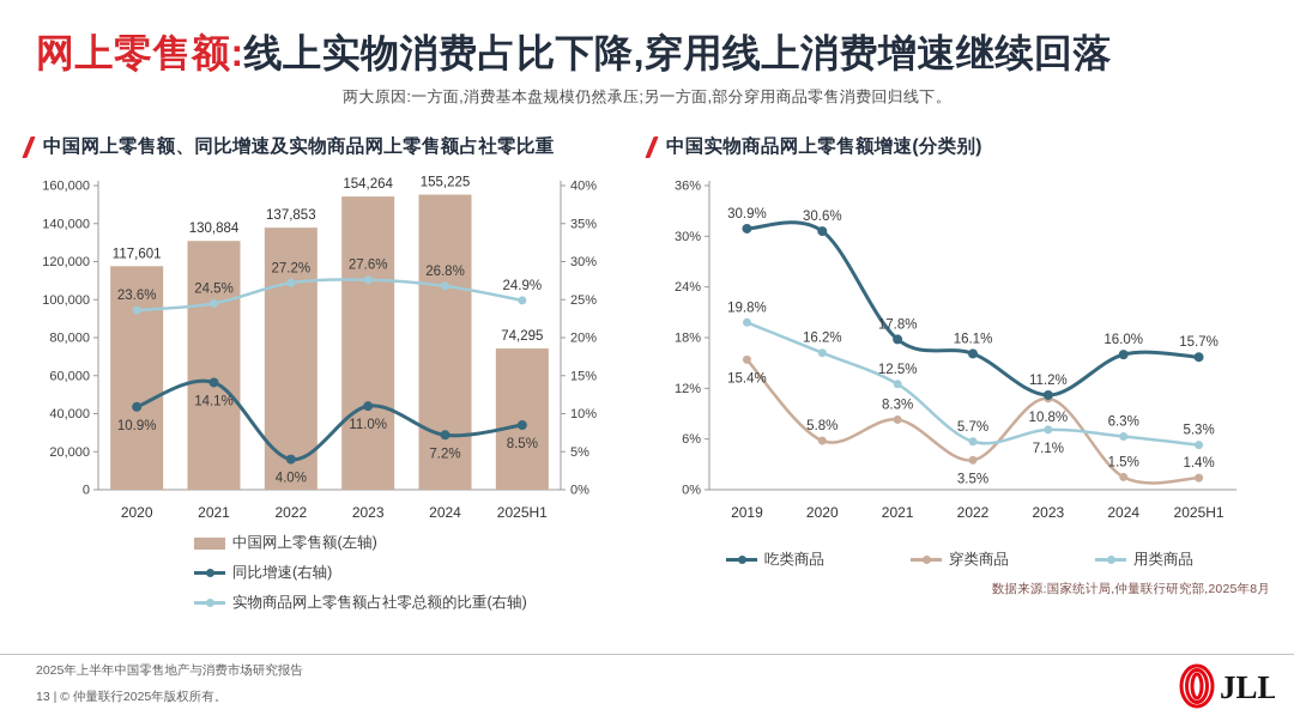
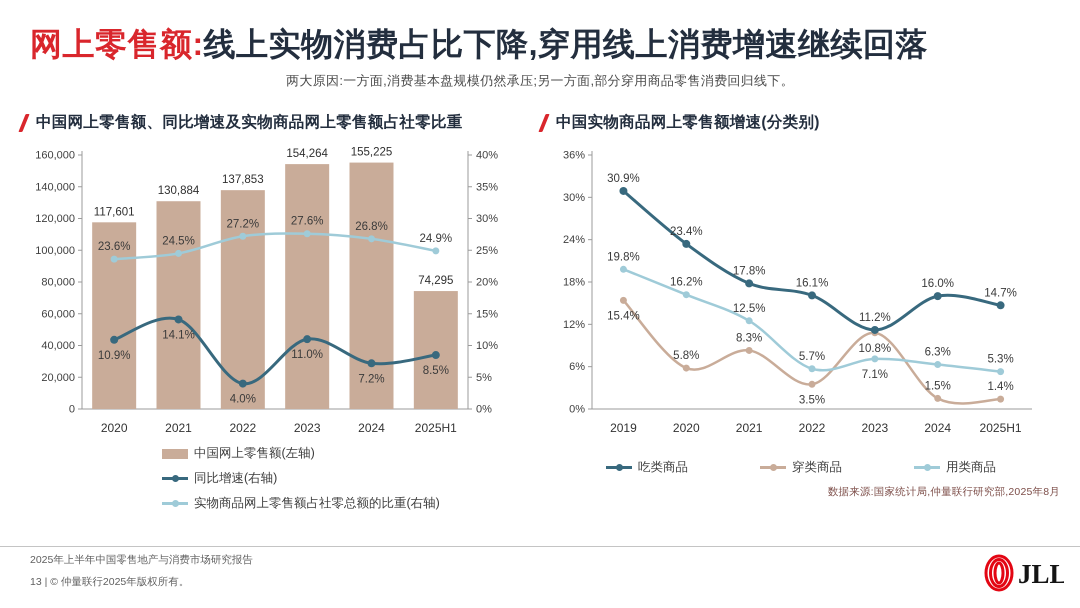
中国实物商品网上零售额增速(分类别)/吃类商品/2020: 30.6% -> 23.4%
中国实物商品网上零售额增速(分类别)/吃类商品/2025H1: 15.7% -> 14.7%
